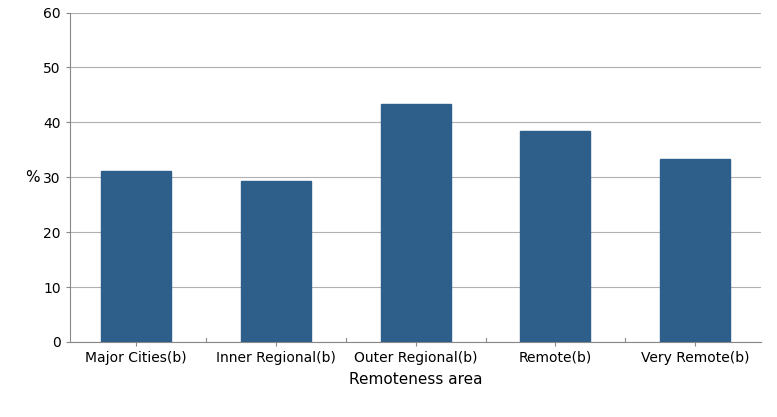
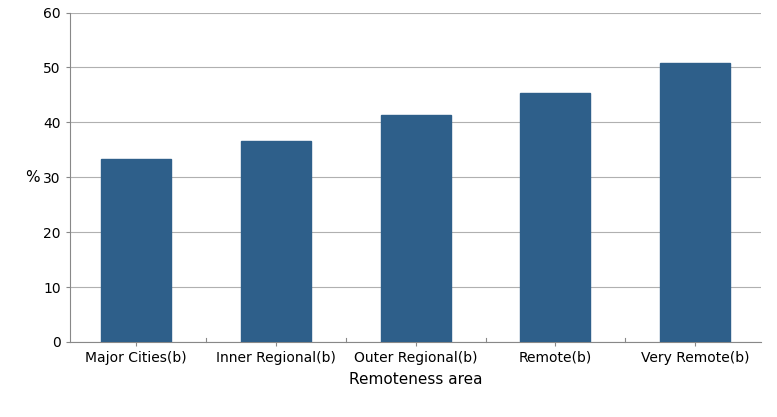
Major Cities(b): 31.2 -> 33.3
Inner Regional(b): 29.4 -> 36.6
Outer Regional(b): 43.4 -> 41.3
Remote(b): 38.4 -> 45.4
Very Remote(b): 33.4 -> 50.8
